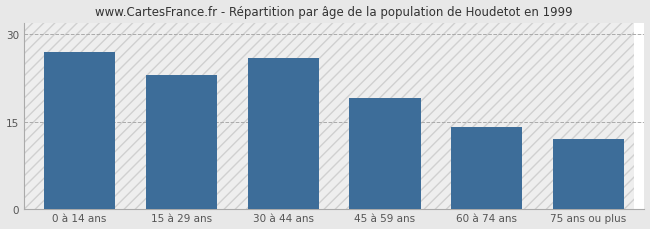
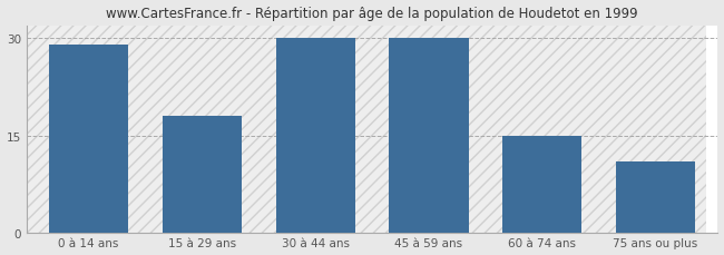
0 à 14 ans: 27 -> 29
15 à 29 ans: 23 -> 18
30 à 44 ans: 26 -> 30
45 à 59 ans: 19 -> 30
60 à 74 ans: 14 -> 15
75 ans ou plus: 12 -> 11
